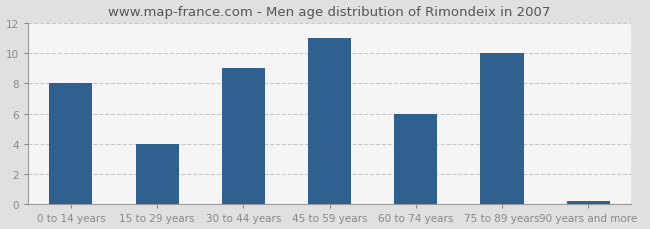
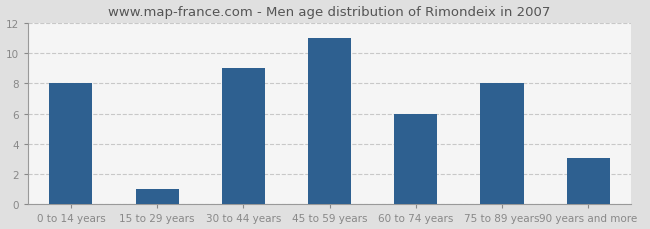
15 to 29 years: 4.0 -> 1.0
75 to 89 years: 10.0 -> 8.0
90 years and more: 0.2 -> 3.1
